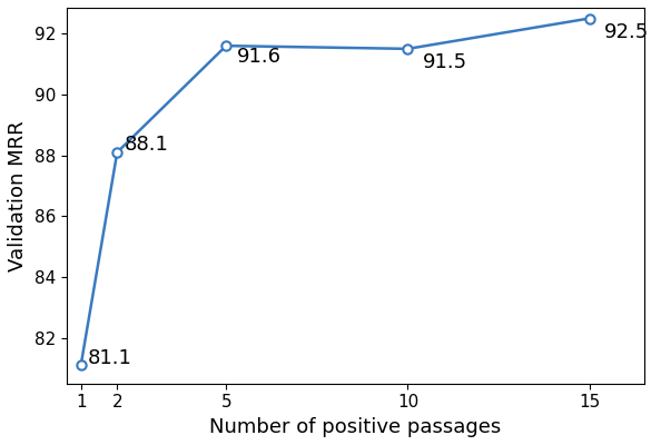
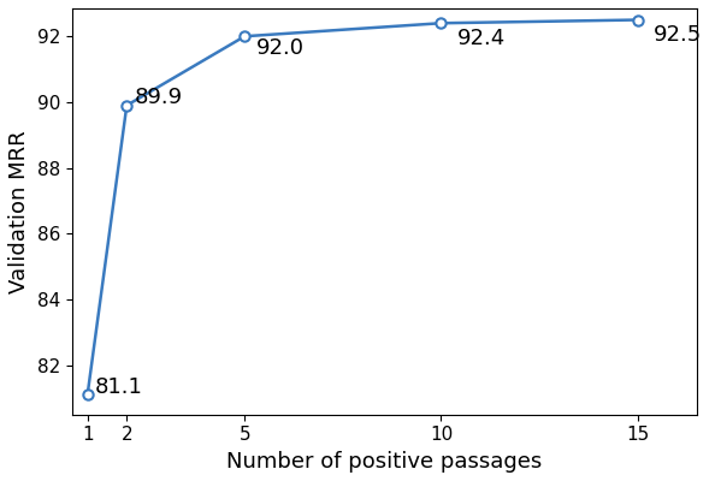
2: 88.1 -> 89.9
5: 91.6 -> 92.0
10: 91.5 -> 92.4
